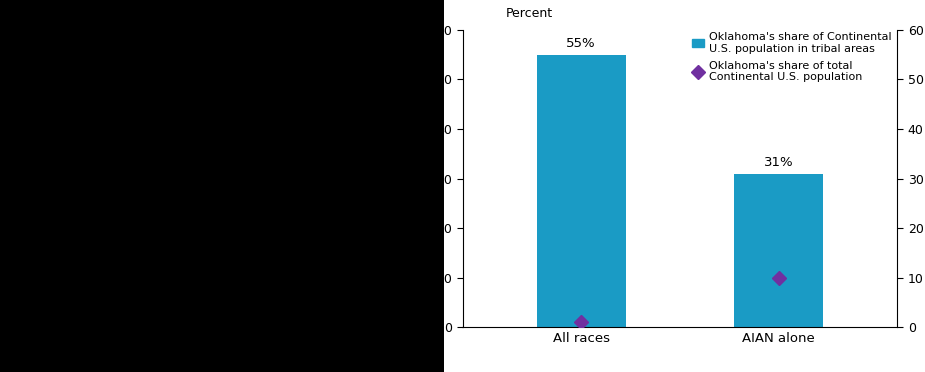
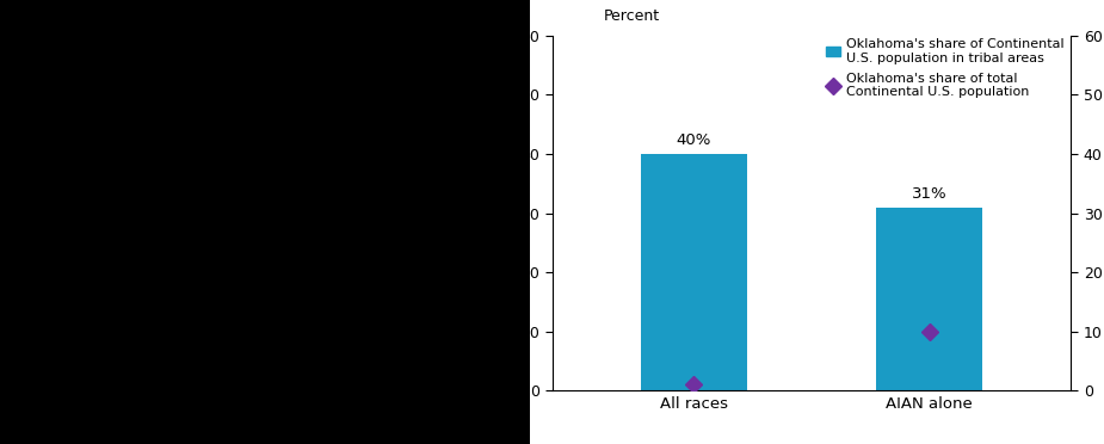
All races: 55% -> 40%
